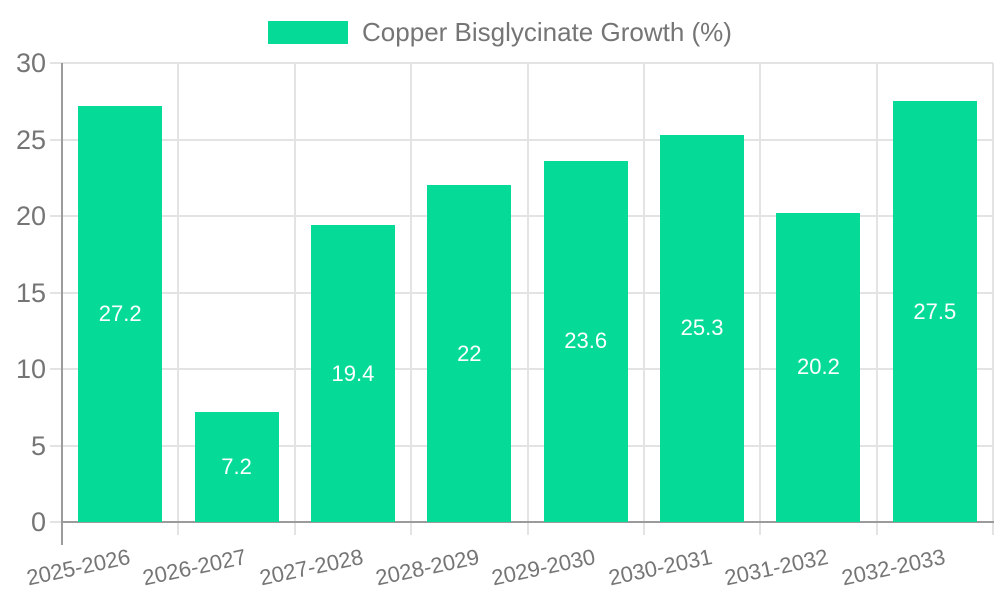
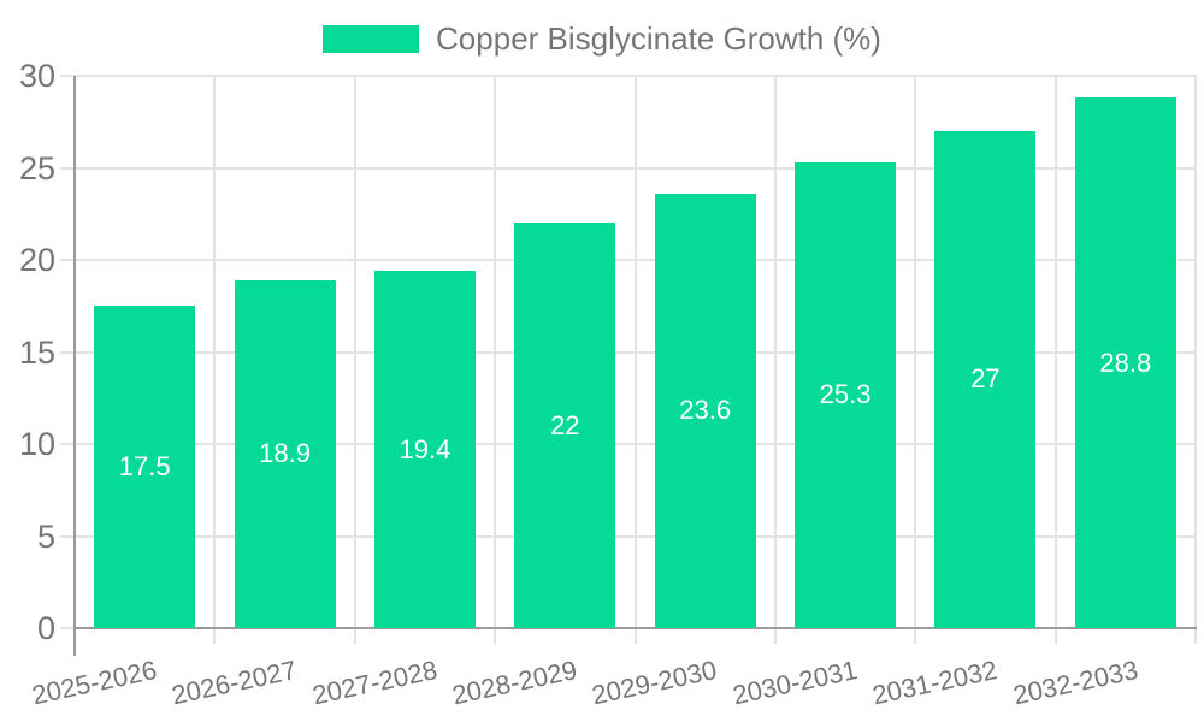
2025-2026: 27.2 -> 17.5
2026-2027: 7.2 -> 18.9
2031-2032: 20.2 -> 27
2032-2033: 27.5 -> 28.8
